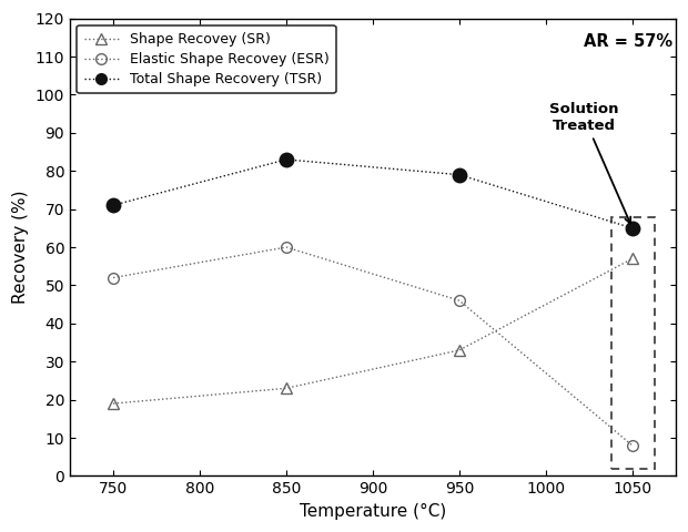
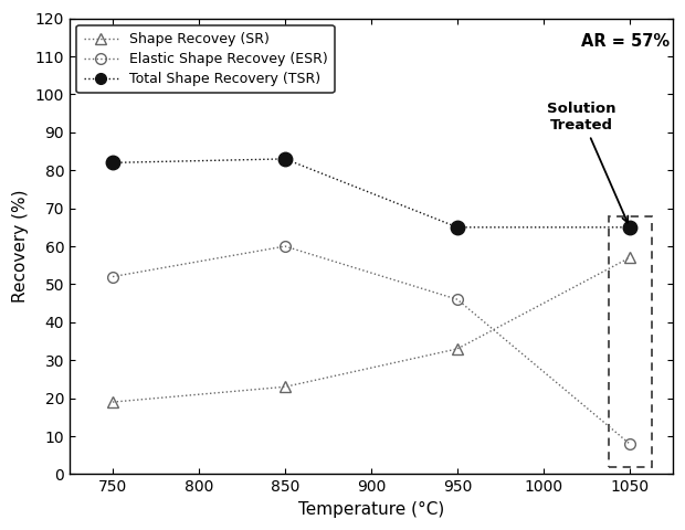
Total Shape Recovery (TSR)/750: 71 -> 82
Total Shape Recovery (TSR)/950: 79 -> 65
